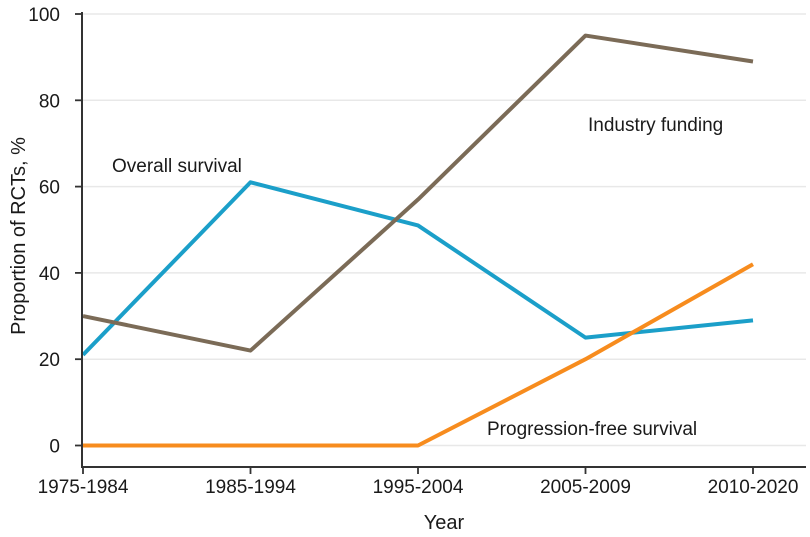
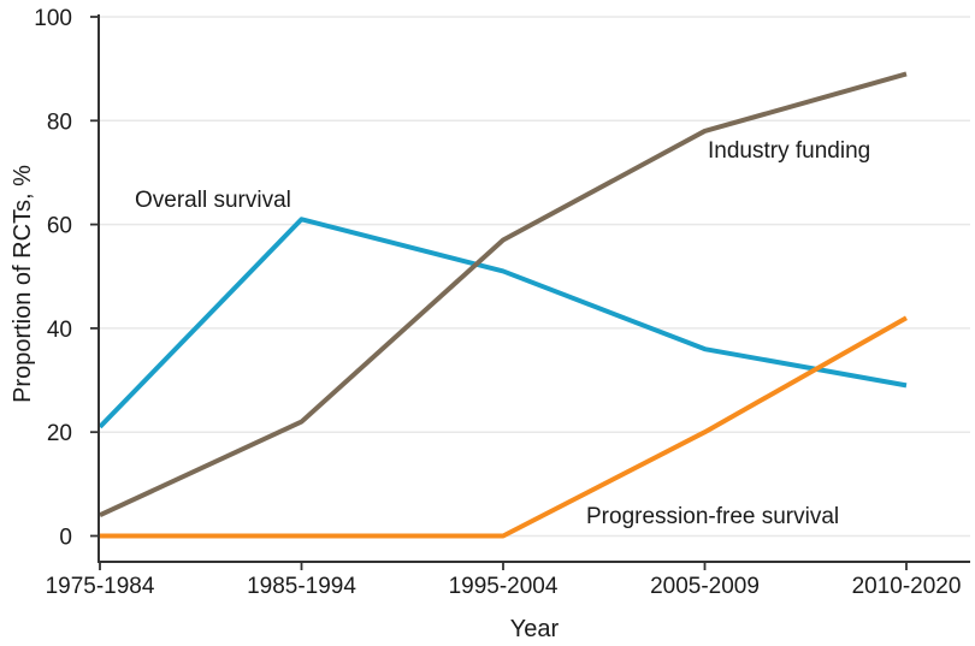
Industry funding/1975-1984: 30 -> 4
Overall survival/2005-2009: 25 -> 36
Industry funding/2005-2009: 95 -> 78
